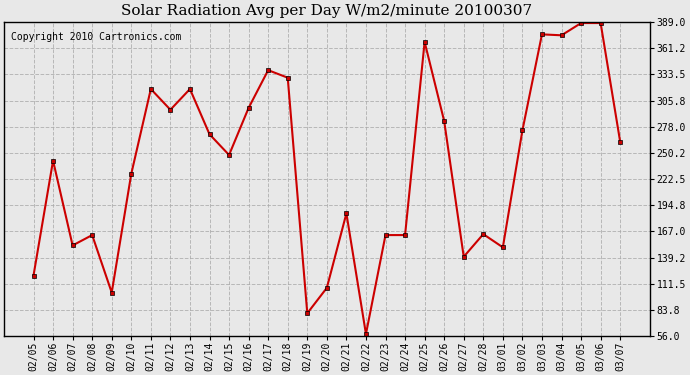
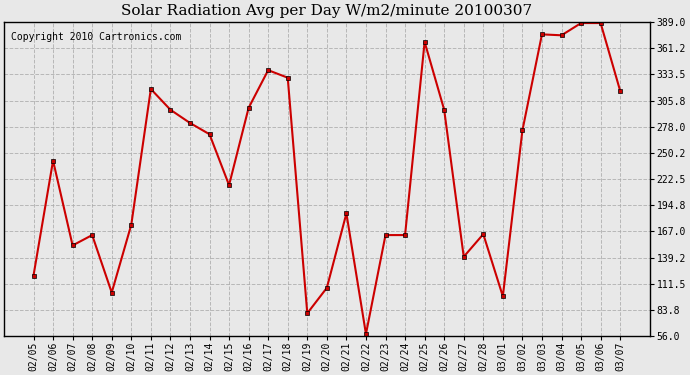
02/10: 228 -> 174
02/13: 318 -> 282
02/15: 248 -> 216
02/26: 284 -> 296
03/01: 150 -> 98
03/07: 262 -> 316
